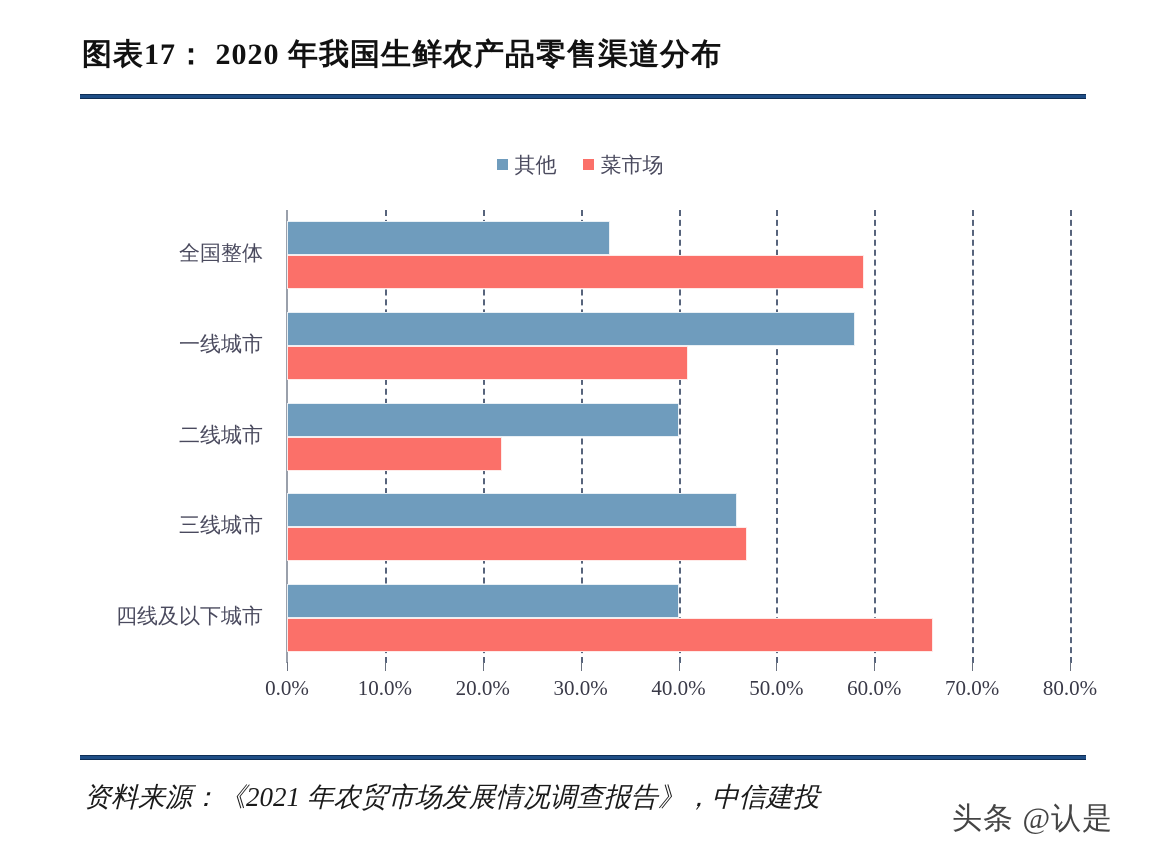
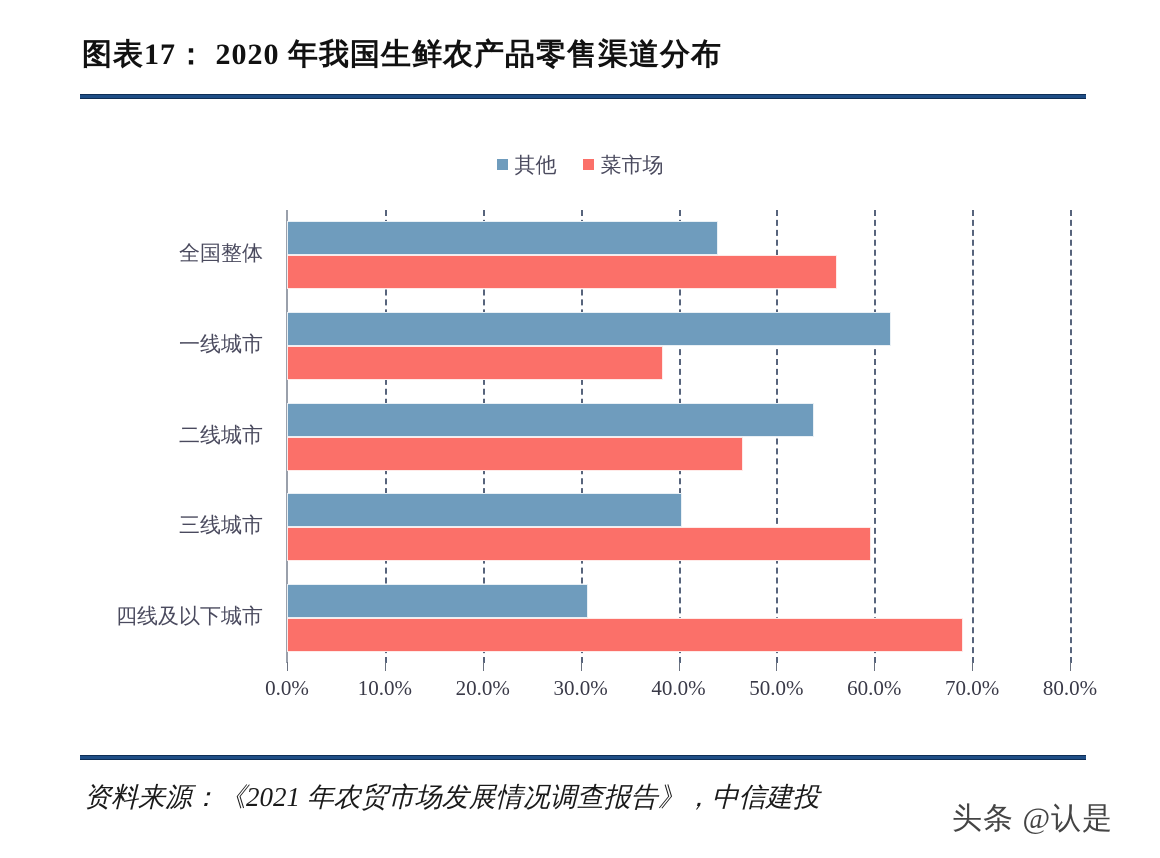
其他/全国整体: 33% -> 44%
菜市场/全国整体: 59% -> 56%
其他/一线城市: 58% -> 62%
菜市场/一线城市: 41% -> 38%
其他/二线城市: 40% -> 54%
菜市场/二线城市: 22% -> 47%
其他/三线城市: 46% -> 40%
菜市场/三线城市: 47% -> 60%
其他/四线及以下城市: 40% -> 31%
菜市场/四线及以下城市: 66% -> 69%
